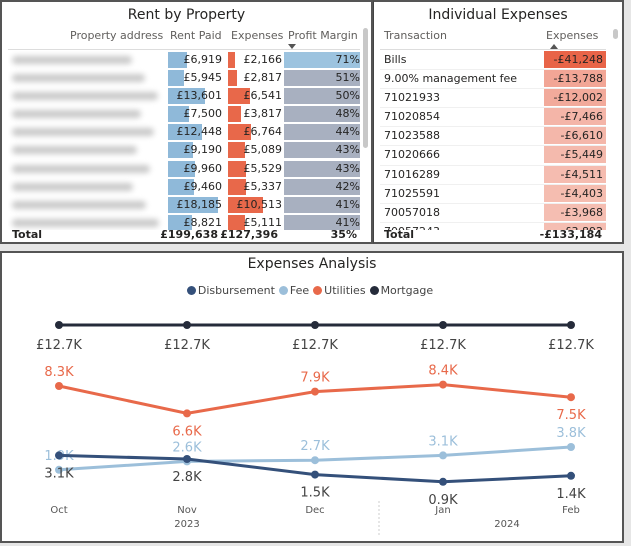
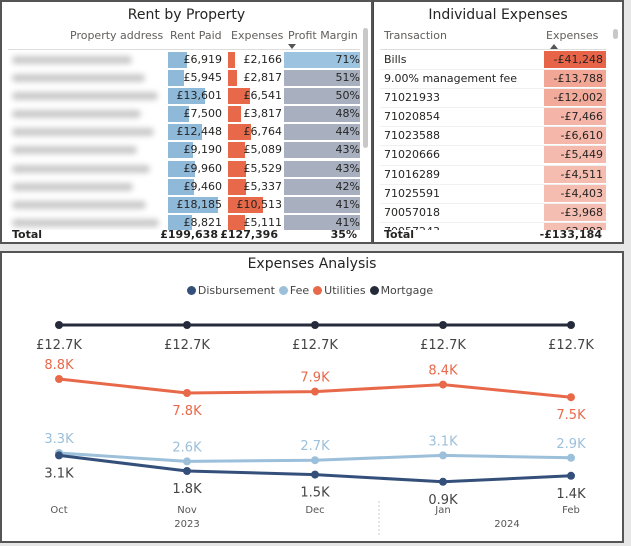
Fee/Oct: 1.9K -> 3.3K
Utilities/Oct: 8.3K -> 8.8K
Disbursement/Nov: 2.8K -> 1.8K
Utilities/Nov: 6.6K -> 7.8K
Fee/Feb: 3.8K -> 2.9K
